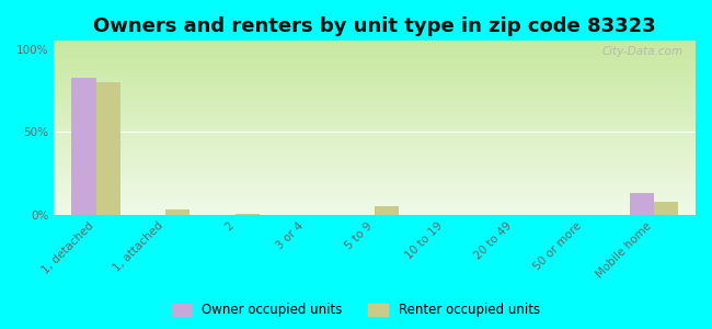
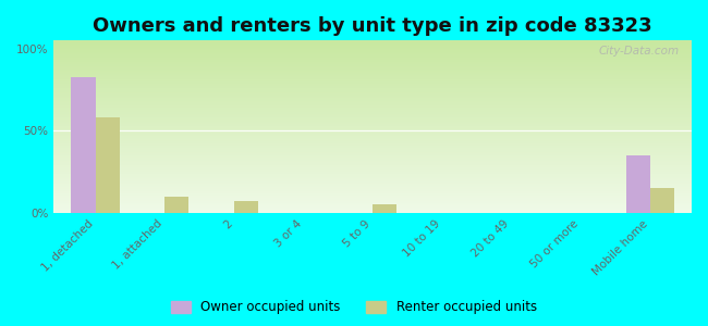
Renter occupied units/1, detached: 80% -> 58%
Renter occupied units/1, attached: 3% -> 10%
Renter occupied units/2: 0% -> 7%
Owner occupied units/Mobile home: 13% -> 35%
Renter occupied units/Mobile home: 8% -> 15%
